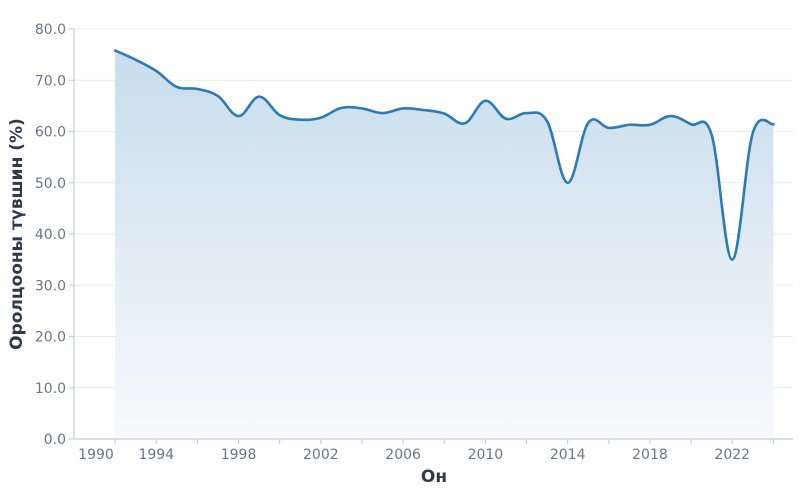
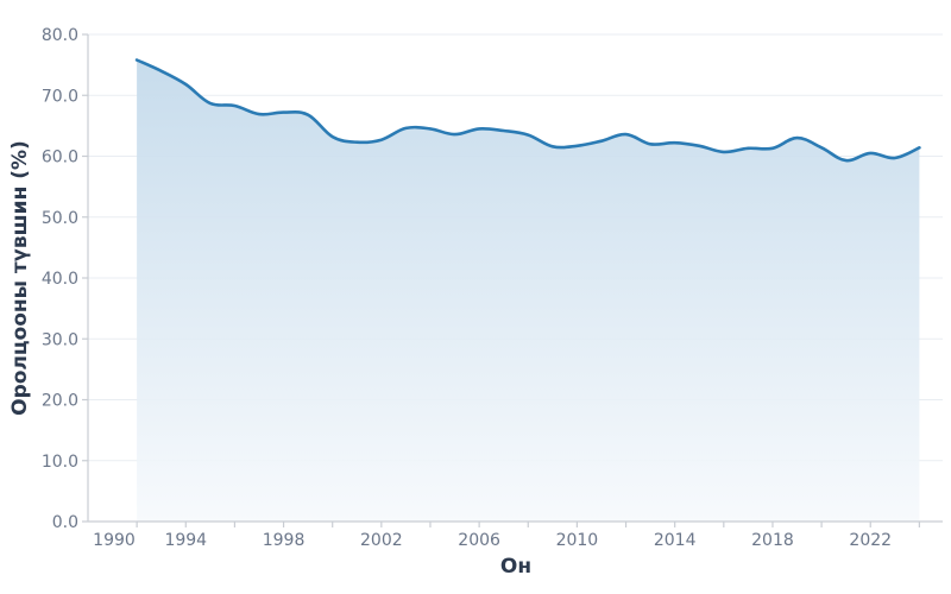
1998: 63 -> 67
2010: 66 -> 62
2014: 50 -> 62
2022: 35 -> 60
